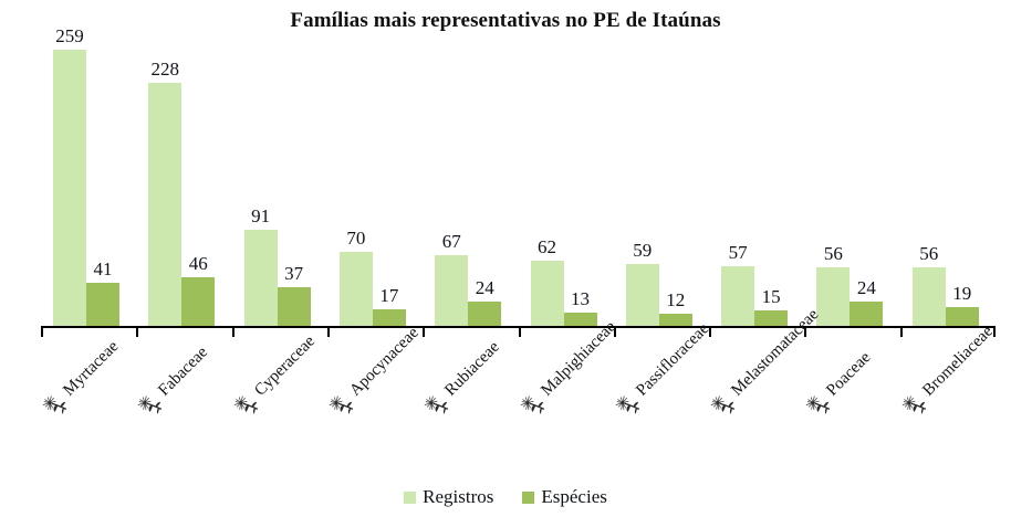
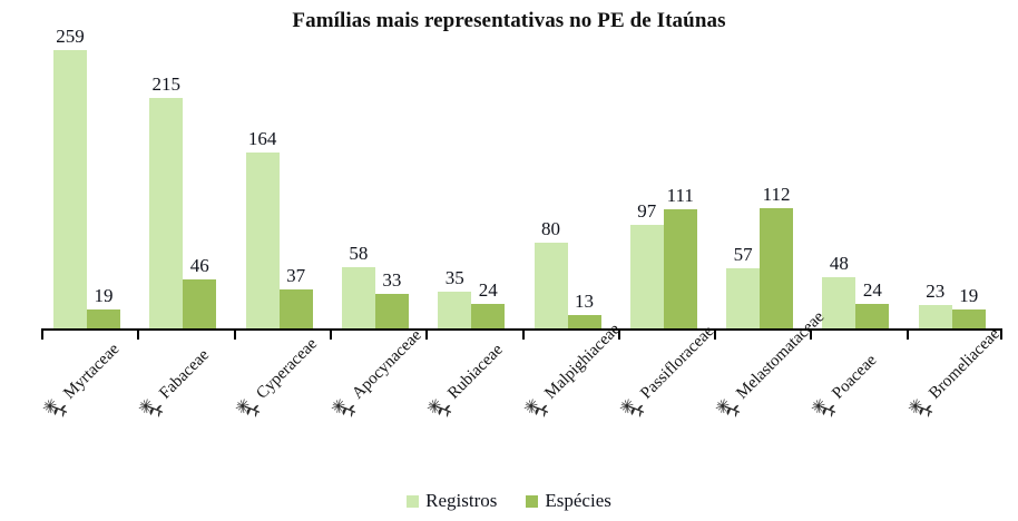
Espécies/Myrtaceae: 41 -> 19
Registros/Fabaceae: 228 -> 215
Registros/Cyperaceae: 91 -> 164
Registros/Apocynaceae: 70 -> 58
Espécies/Apocynaceae: 17 -> 33
Registros/Rubiaceae: 67 -> 35
Registros/Malpighiaceae: 62 -> 80
Registros/Passifloraceae: 59 -> 97
Espécies/Passifloraceae: 12 -> 111
Espécies/Melastomataceae: 15 -> 112
Registros/Poaceae: 56 -> 48
Registros/Bromeliaceae: 56 -> 23
